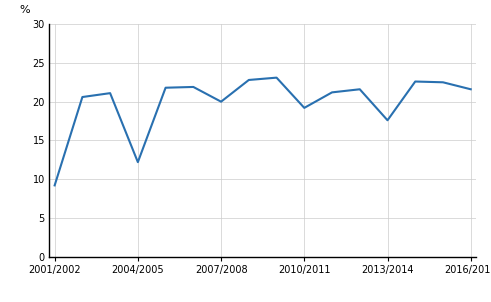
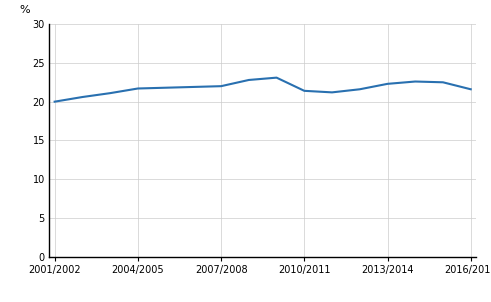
2001/2002: 9.2 -> 20.0
2004/2005: 12.2 -> 21.7
2007/2008: 20.0 -> 22.0
2010/2011: 19.2 -> 21.4
2013/2014: 17.6 -> 22.3
